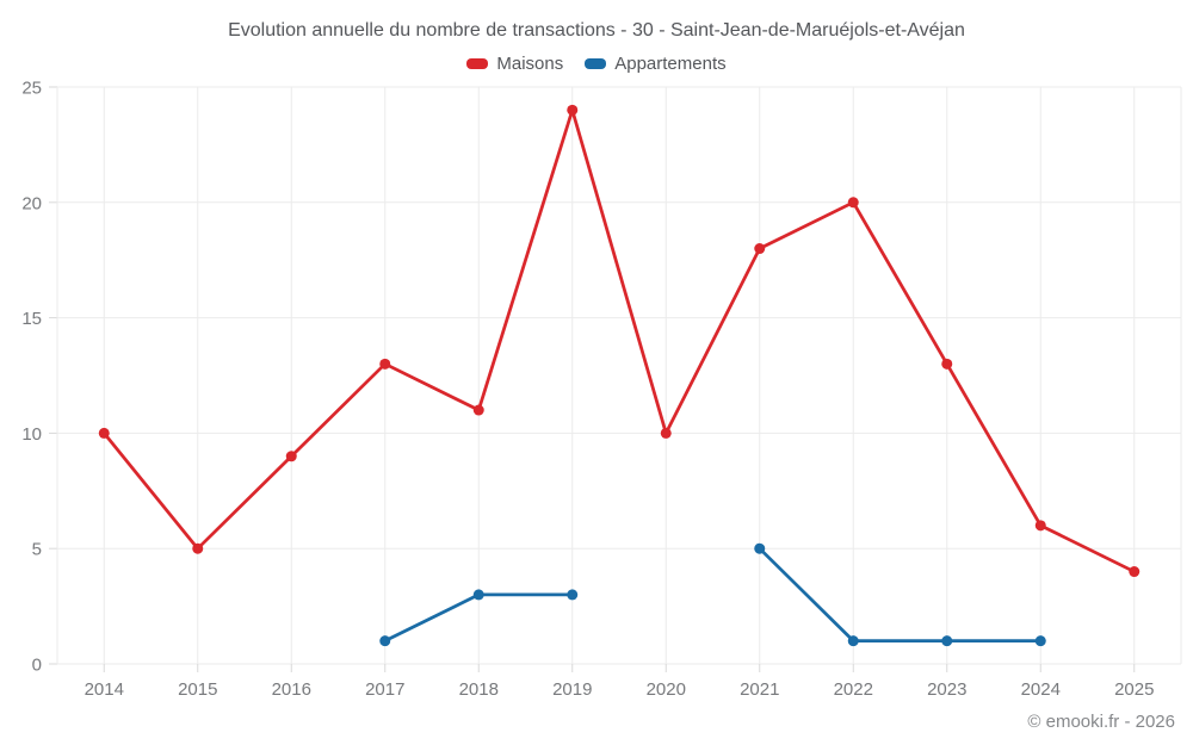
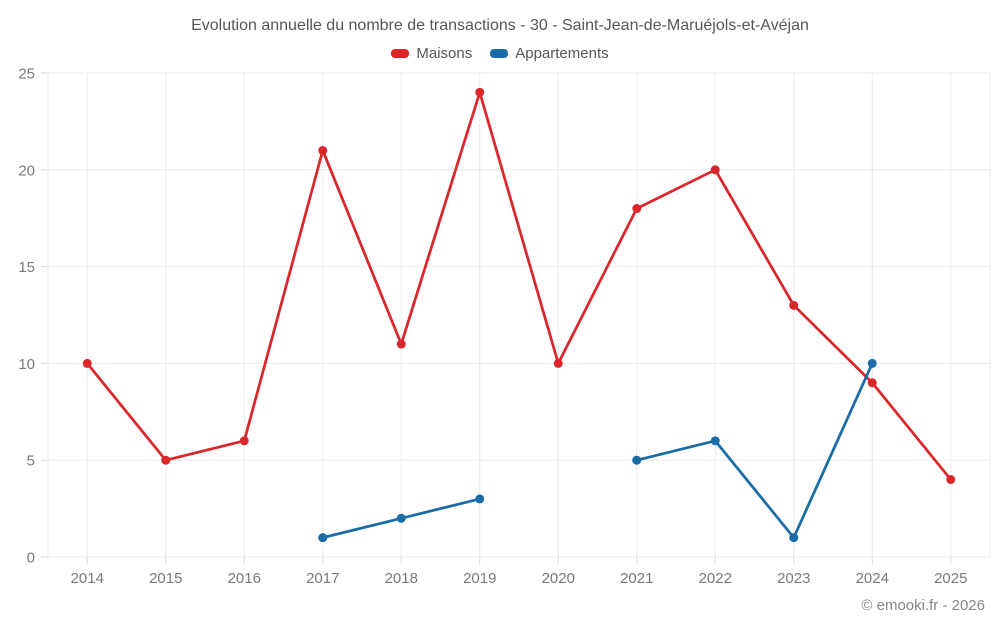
Maisons/2016: 9 -> 6
Maisons/2017: 13 -> 21
Appartements/2018: 3 -> 2
Appartements/2022: 1 -> 6
Maisons/2024: 6 -> 9
Appartements/2024: 1 -> 10
